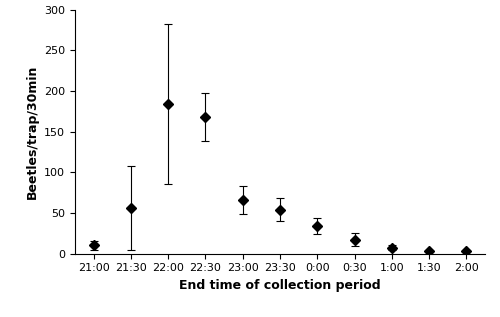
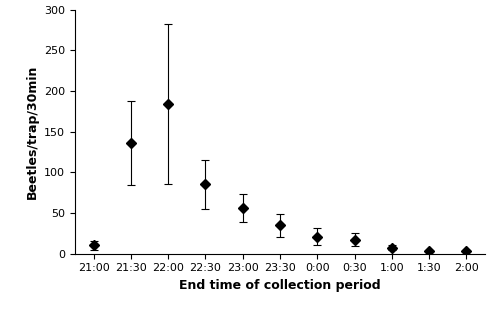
21:30: 56 -> 136
22:30: 168 -> 85
23:00: 66 -> 56
23:30: 54 -> 35
0:00: 34 -> 21
